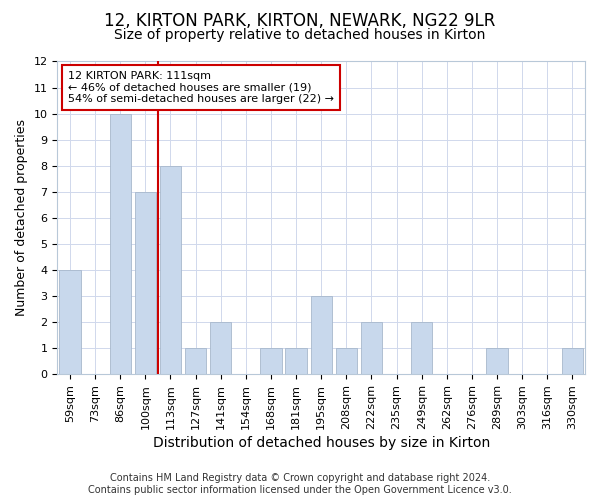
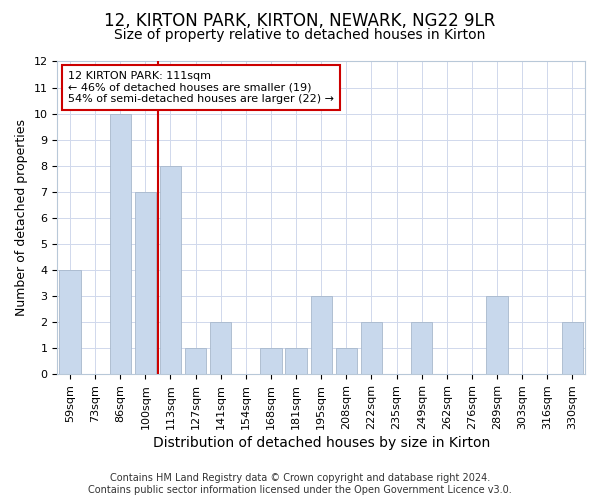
289sqm: 1 -> 3
330sqm: 1 -> 2
